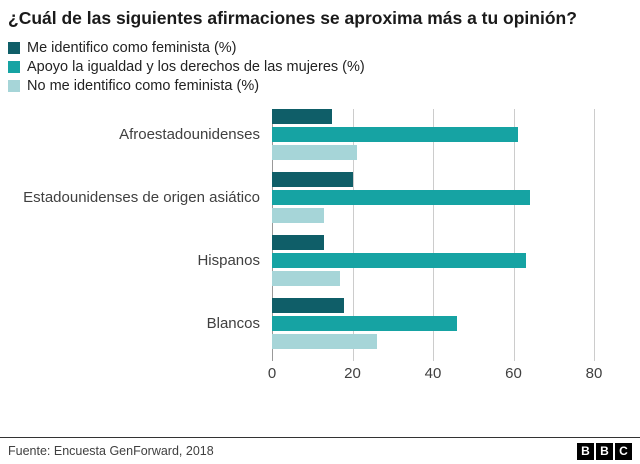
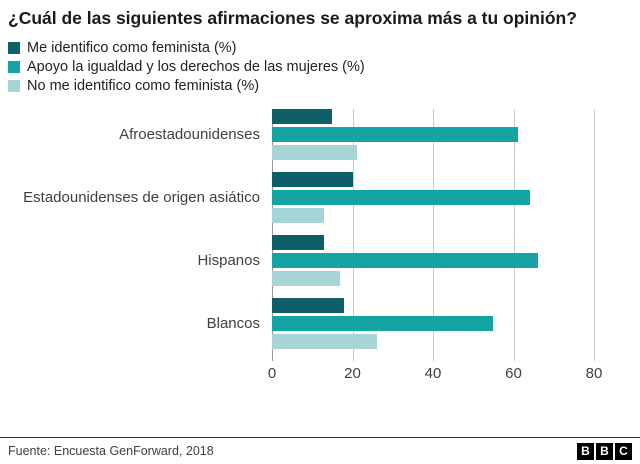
Apoyo la igualdad y los derechos de las mujeres (%)/Hispanos: 63 -> 66
Apoyo la igualdad y los derechos de las mujeres (%)/Blancos: 46 -> 55
